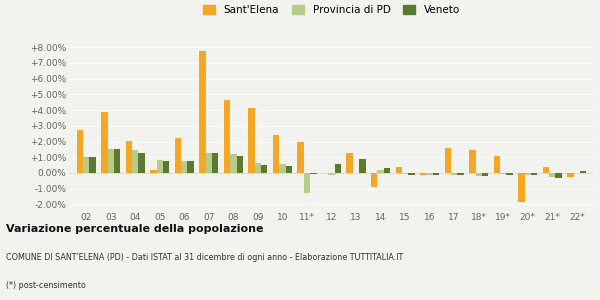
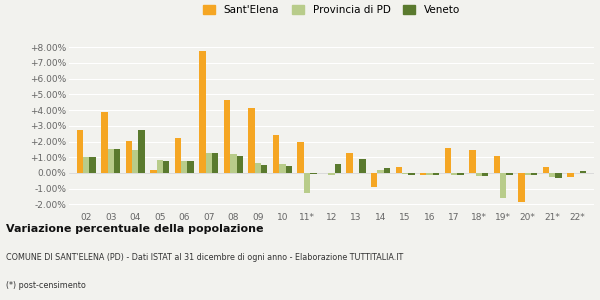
Veneto/04: 1.2% -> 2.7%
Provincia di PD/19*: -0.1% -> -1.6%
